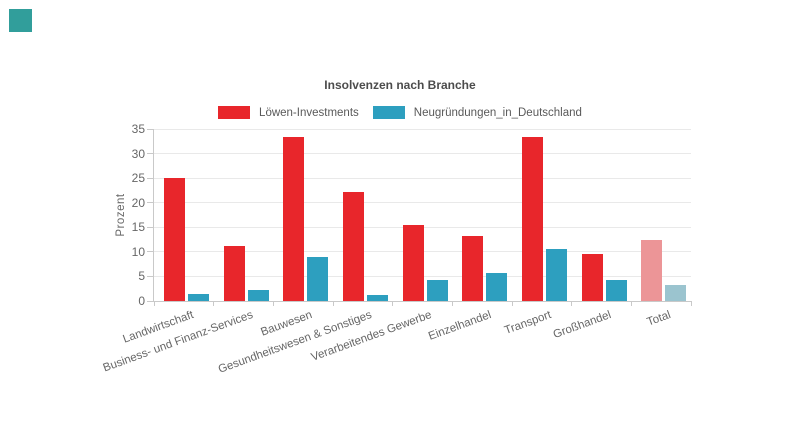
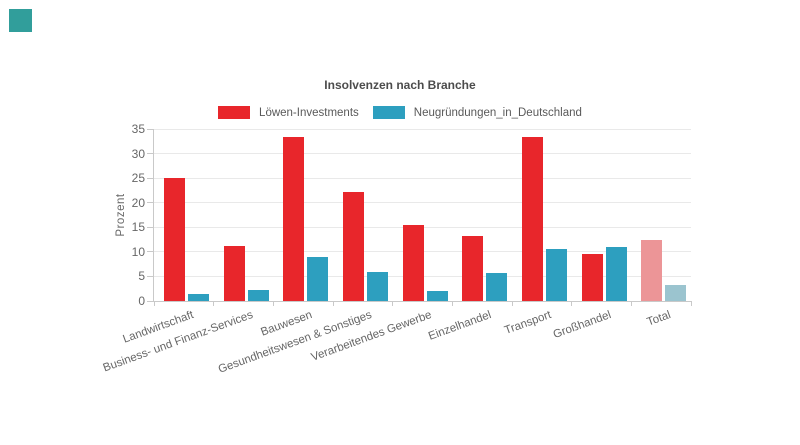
Neugründungen_in_Deutschland/Gesundheitswesen & Sonstiges: 1 -> 6
Neugründungen_in_Deutschland/Verarbeitendes Gewerbe: 4 -> 2
Neugründungen_in_Deutschland/Großhandel: 4 -> 11
